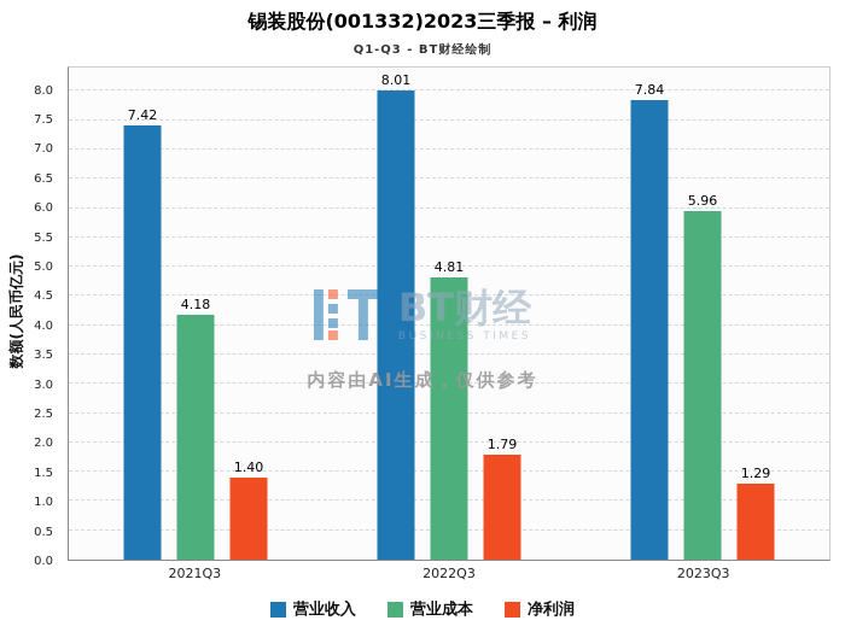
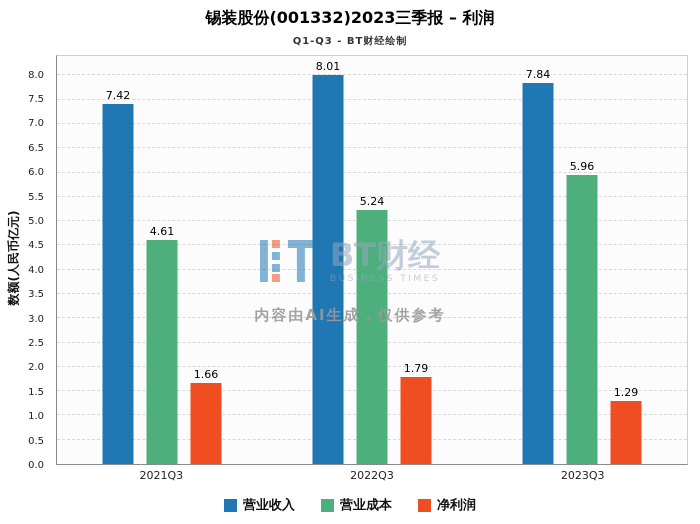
营业成本/2021Q3: 4.18 -> 4.61
净利润/2021Q3: 1.40 -> 1.66
营业成本/2022Q3: 4.81 -> 5.24
